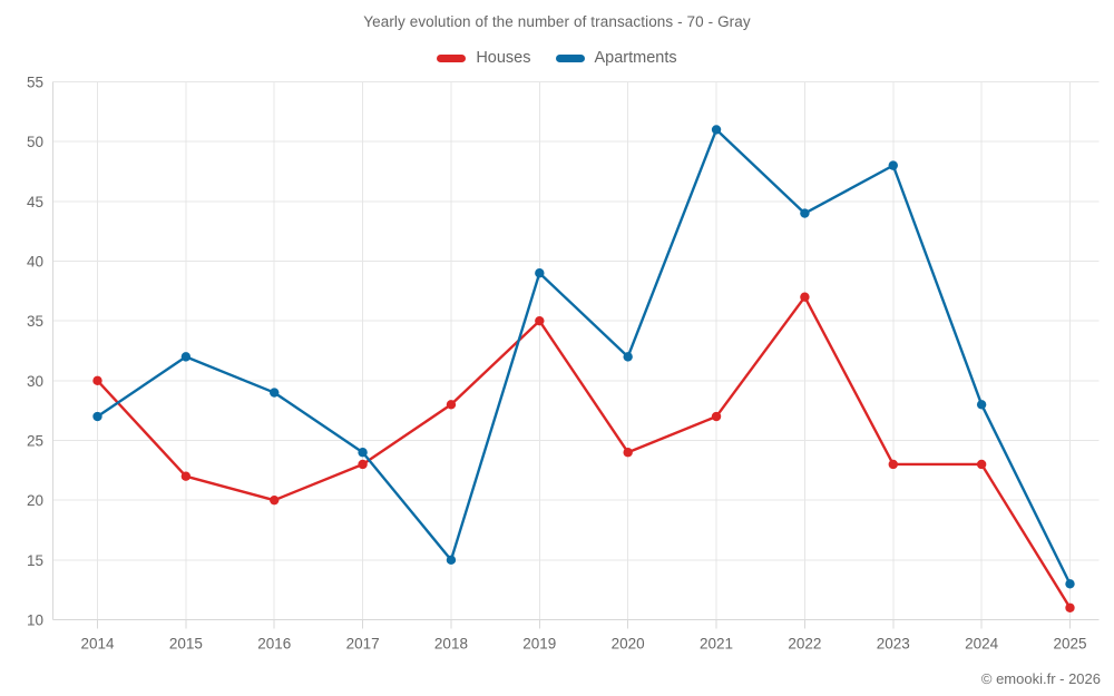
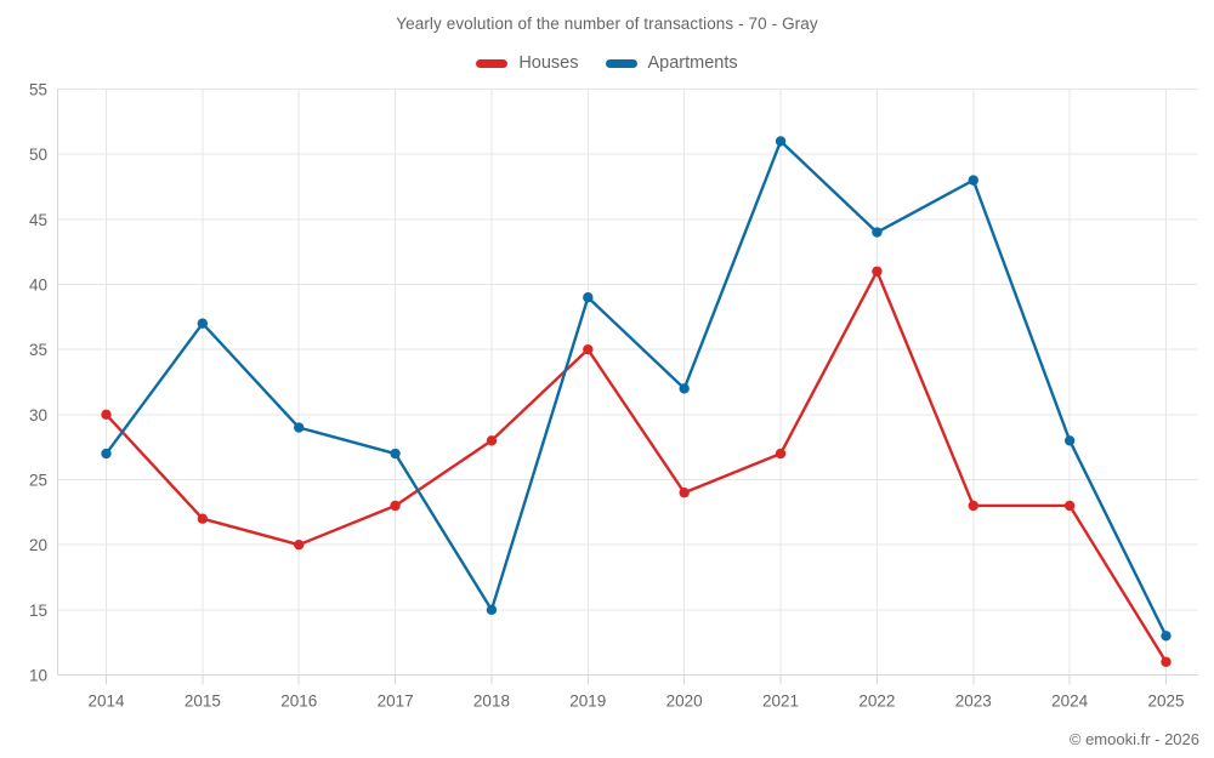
Apartments/2015: 32 -> 37
Apartments/2017: 24 -> 27
Houses/2022: 37 -> 41
